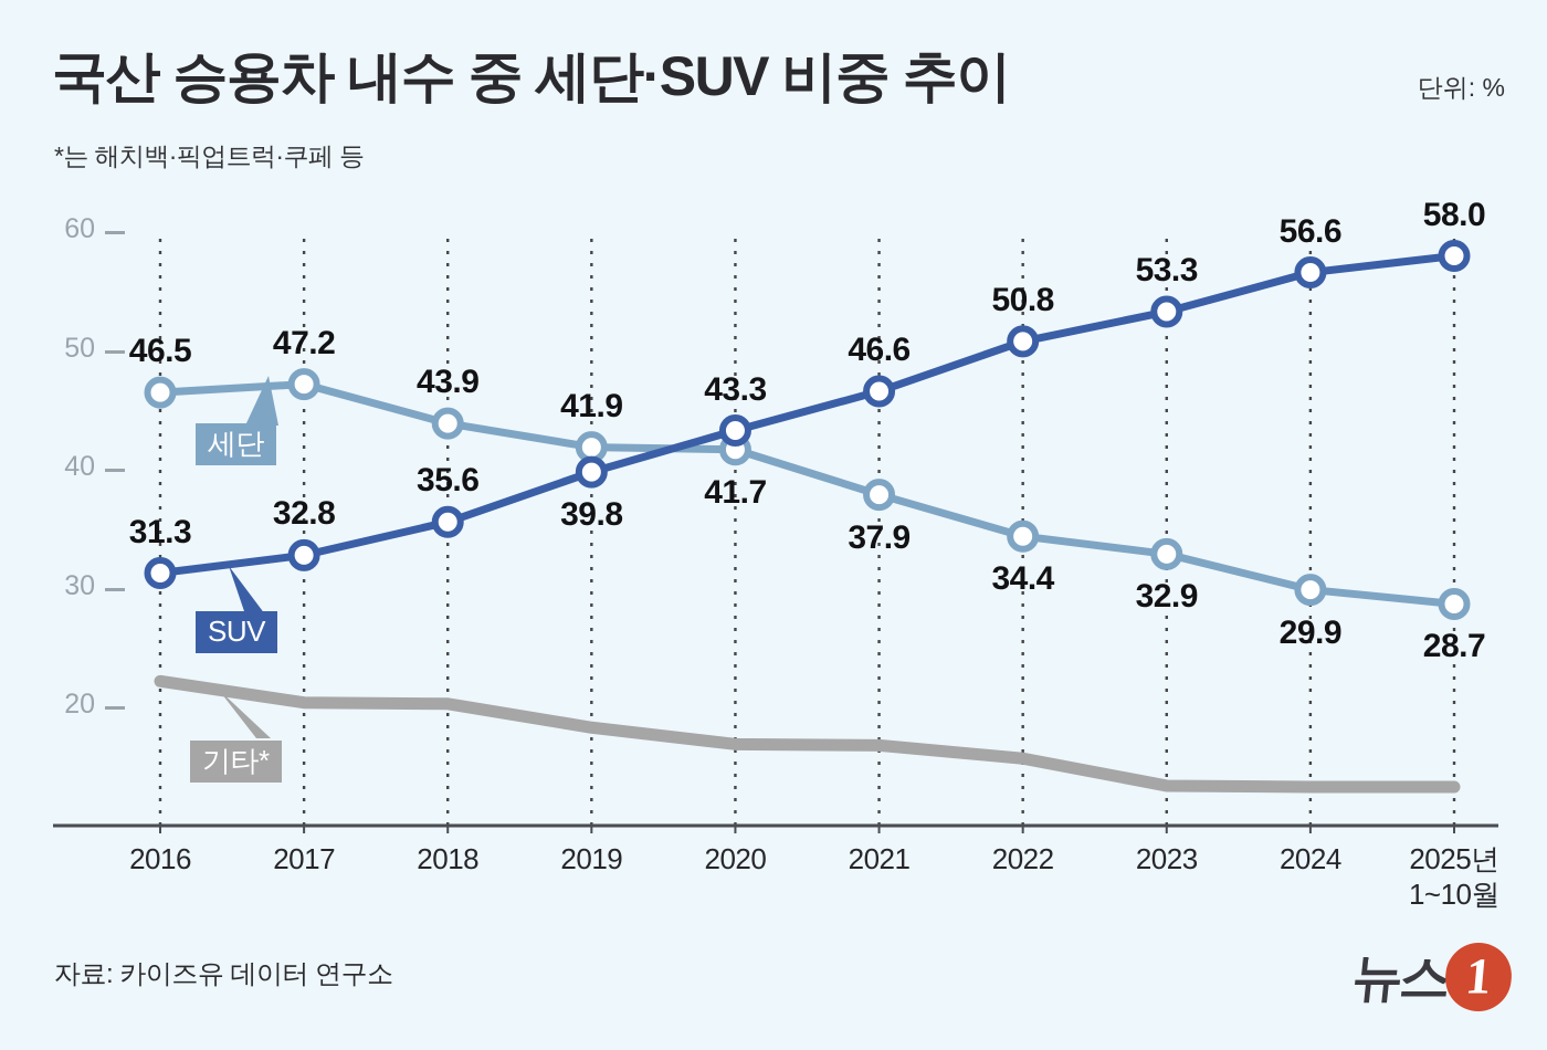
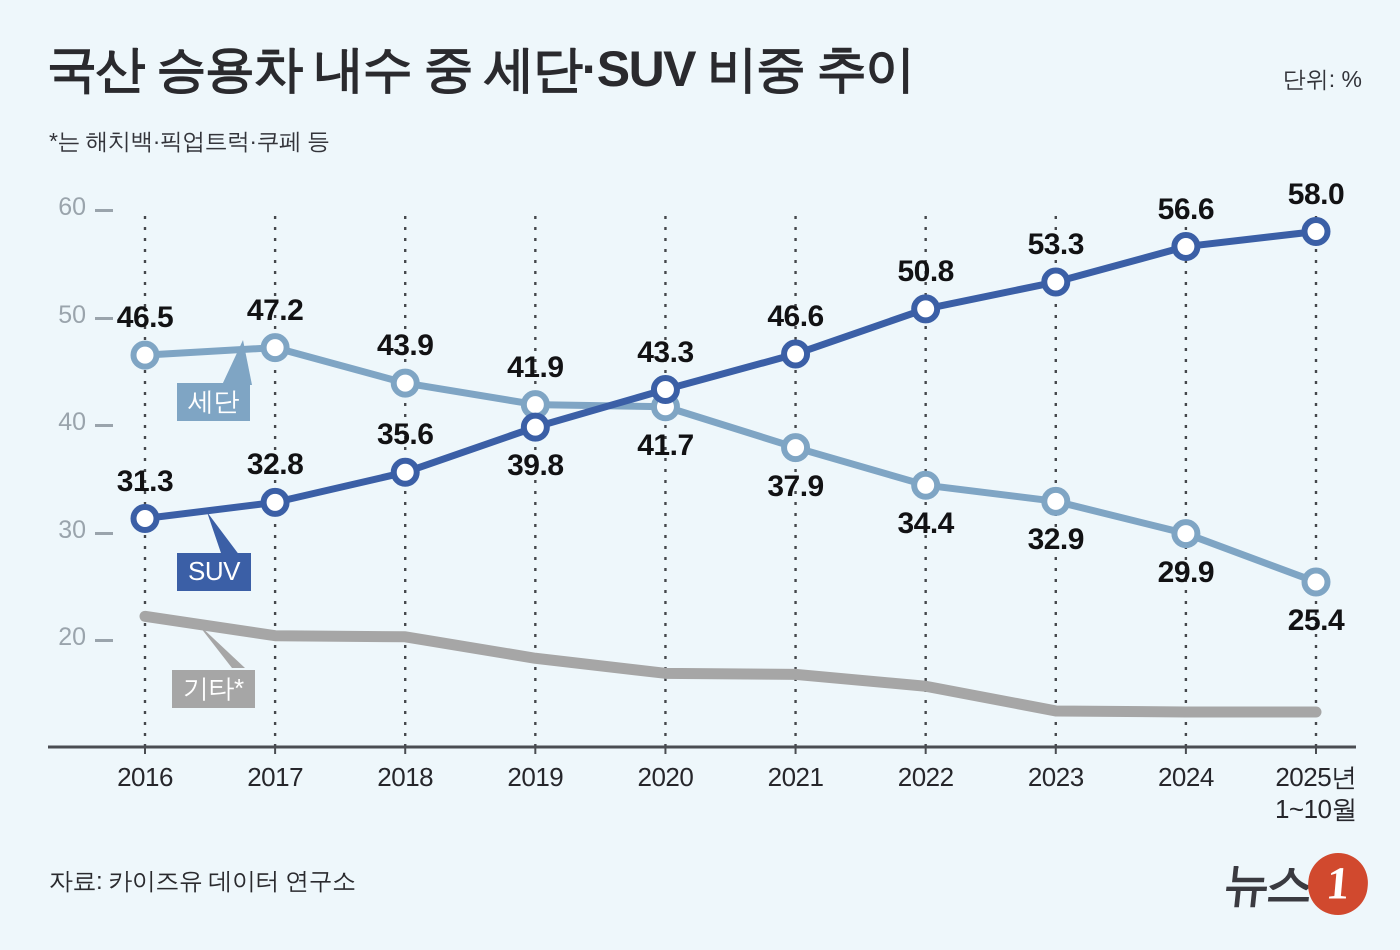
세단/2025년: 28.7 -> 25.4
